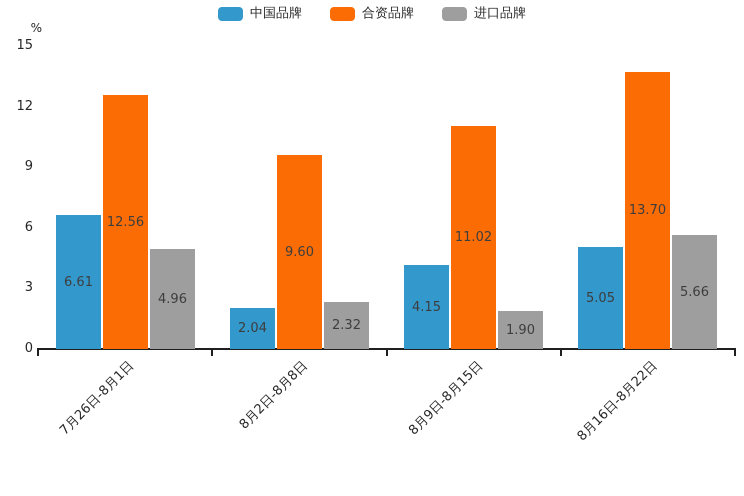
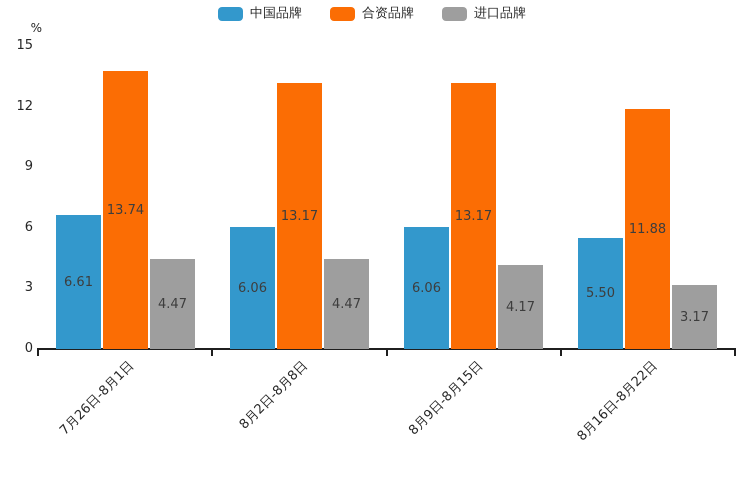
合资品牌/7月26日-8月1日: 12.56 -> 13.74
进口品牌/7月26日-8月1日: 4.96 -> 4.47
中国品牌/8月2日-8月8日: 2.04 -> 6.06
合资品牌/8月2日-8月8日: 9.60 -> 13.17
进口品牌/8月2日-8月8日: 2.32 -> 4.47
中国品牌/8月9日-8月15日: 4.15 -> 6.06
合资品牌/8月9日-8月15日: 11.02 -> 13.17
进口品牌/8月9日-8月15日: 1.90 -> 4.17
中国品牌/8月16日-8月22日: 5.05 -> 5.50
合资品牌/8月16日-8月22日: 13.70 -> 11.88
进口品牌/8月16日-8月22日: 5.66 -> 3.17
